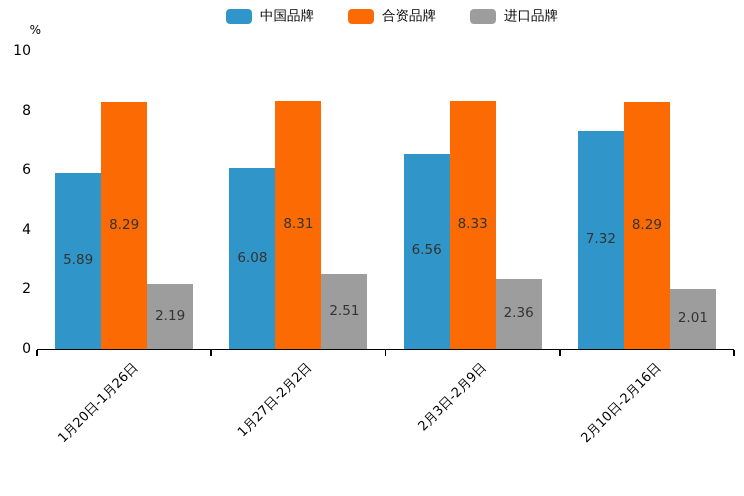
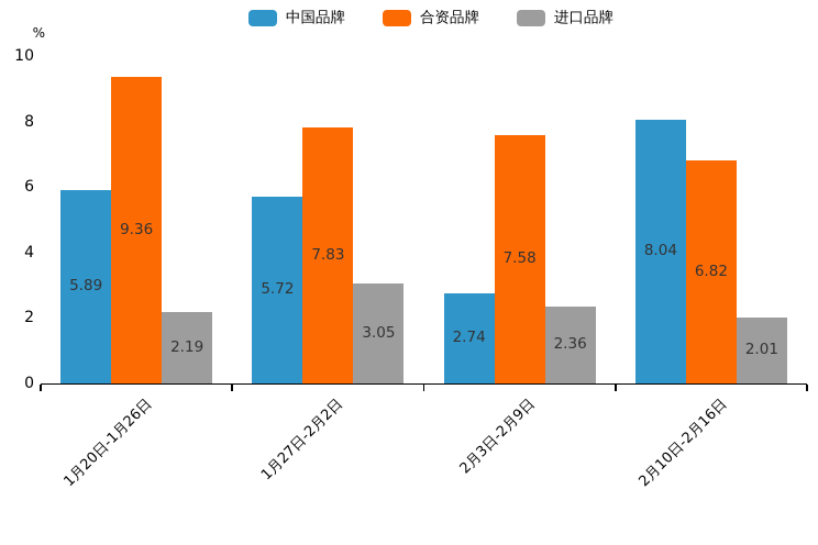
合资品牌/1月20日-1月26日: 8.29 -> 9.36
中国品牌/1月27日-2月2日: 6.08 -> 5.72
合资品牌/1月27日-2月2日: 8.31 -> 7.83
进口品牌/1月27日-2月2日: 2.51 -> 3.05
中国品牌/2月3日-2月9日: 6.56 -> 2.74
合资品牌/2月3日-2月9日: 8.33 -> 7.58
中国品牌/2月10日-2月16日: 7.32 -> 8.04
合资品牌/2月10日-2月16日: 8.29 -> 6.82
